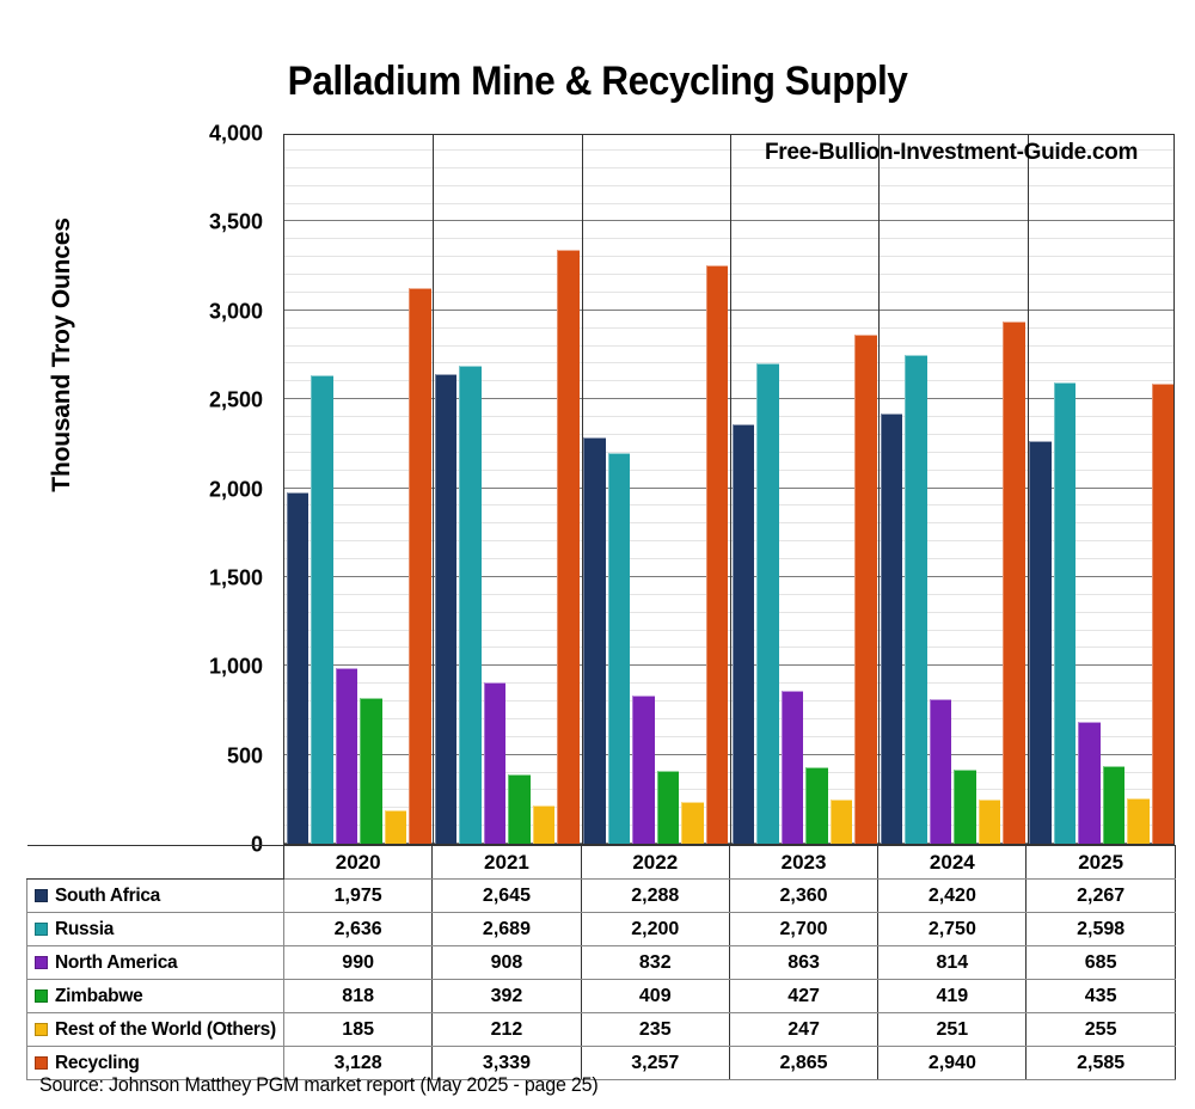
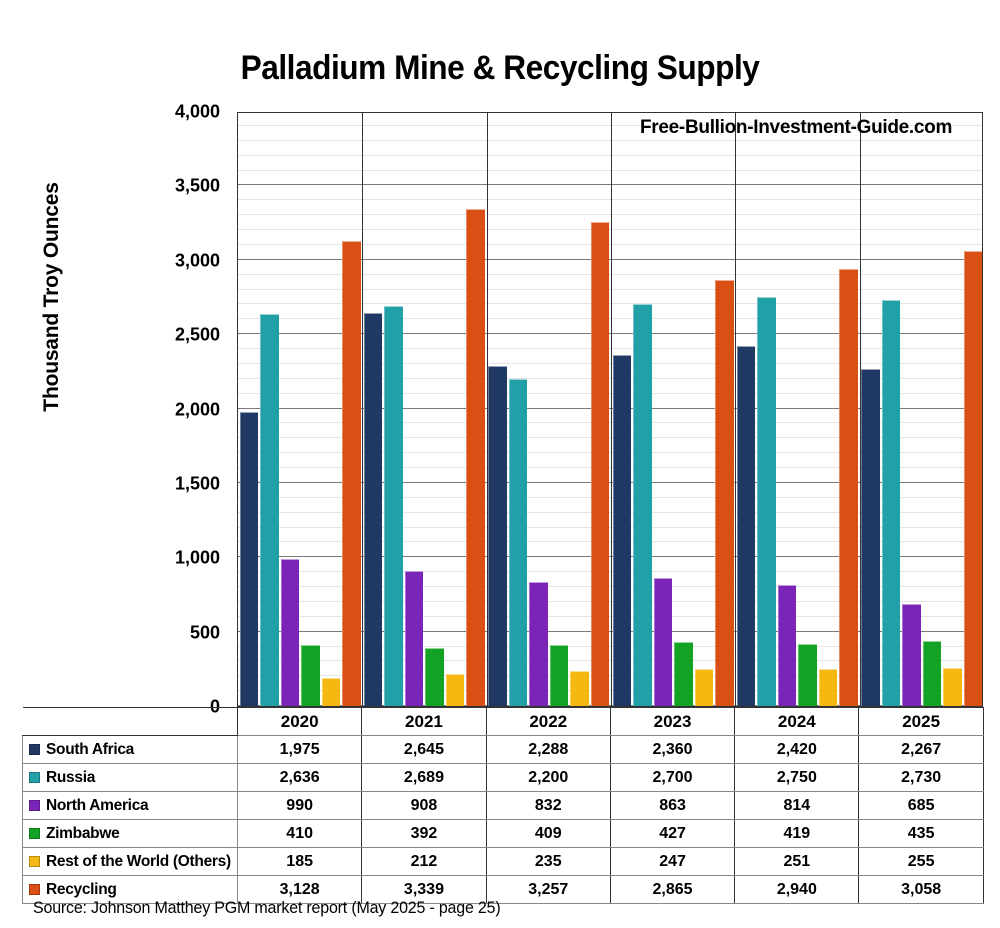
Zimbabwe/2020: 818 -> 410
Russia/2025: 2,598 -> 2,730
Recycling/2025: 2,585 -> 3,058
